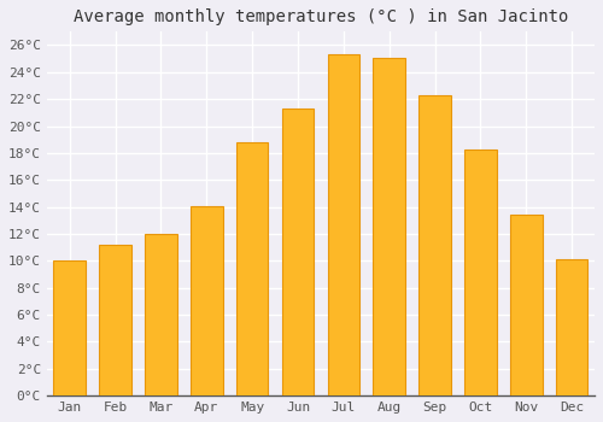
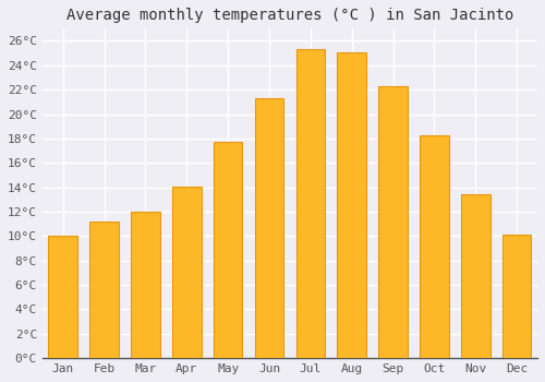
May: 18.8°C -> 17.7°C
